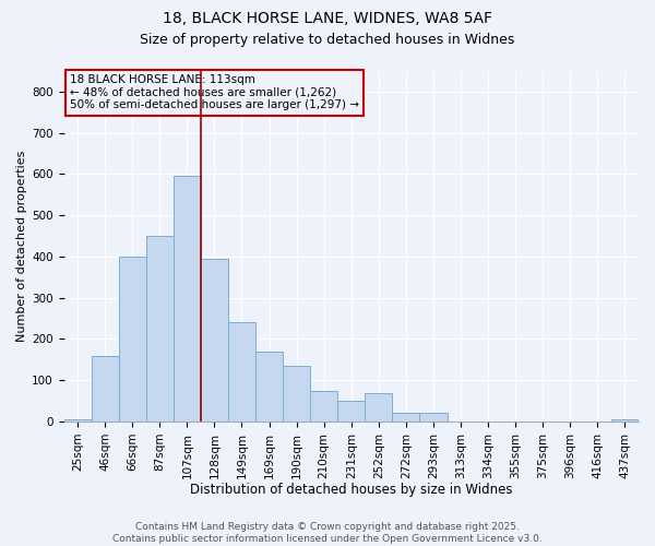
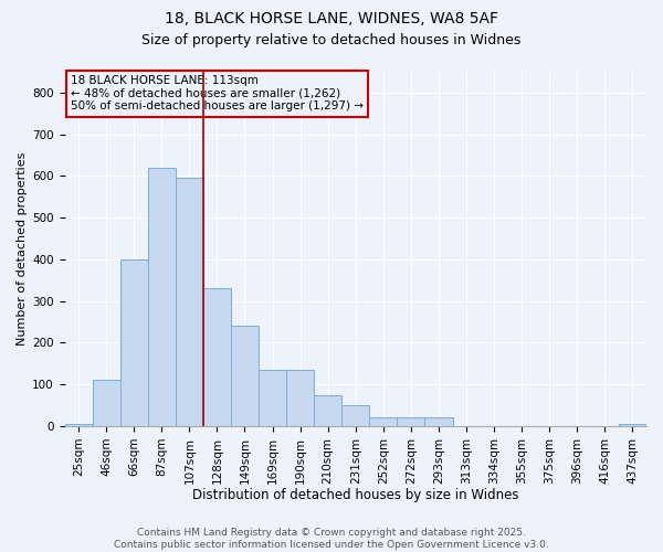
46sqm: 160 -> 110
87sqm: 450 -> 620
128sqm: 395 -> 330
169sqm: 170 -> 135
252sqm: 70 -> 20
